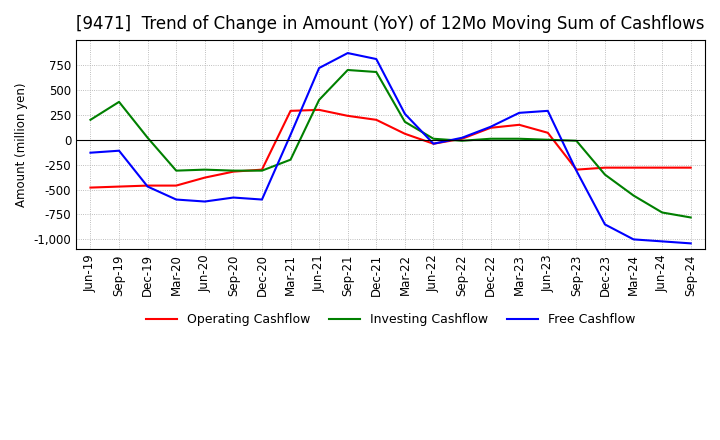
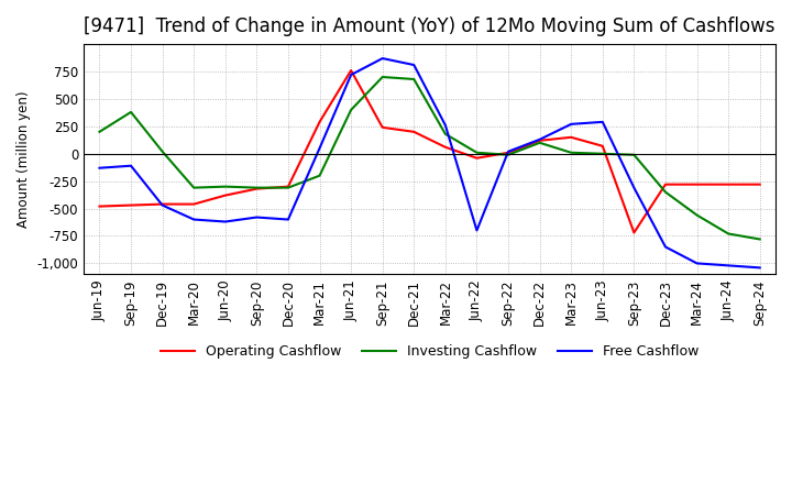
Operating Cashflow/Jun-21: 300 -> 760
Free Cashflow/Jun-22: -40 -> -700
Investing Cashflow/Dec-22: 10 -> 100
Operating Cashflow/Sep-23: -300 -> -720
